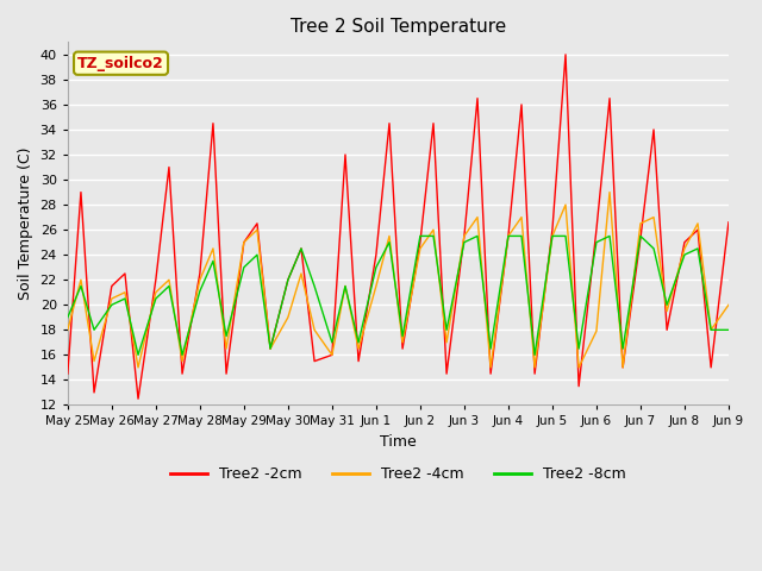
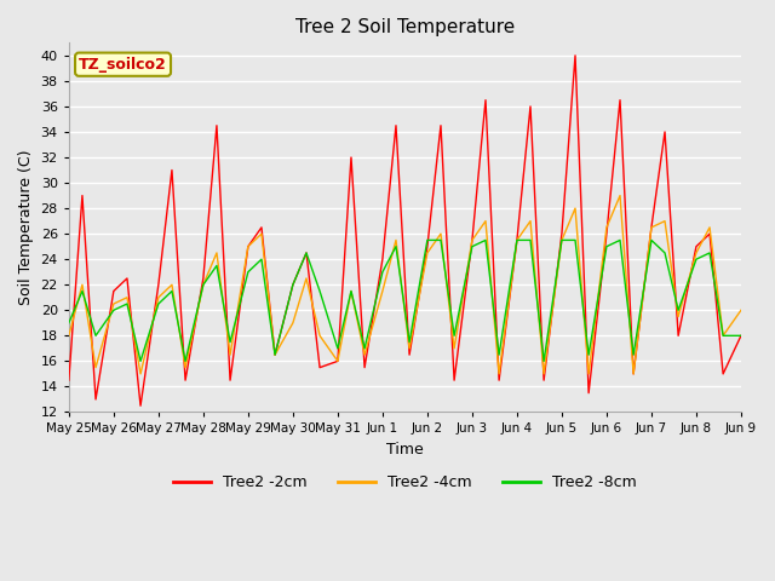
Tree2 -8cm/May 28: 21.1 -> 22.0
Tree2 -4cm/Jun 6: 17.9 -> 26.5
Tree2 -2cm/Jun 7: 25.3 -> 26.5
Tree2 -2cm/Jun 9: 26.6 -> 18.0
